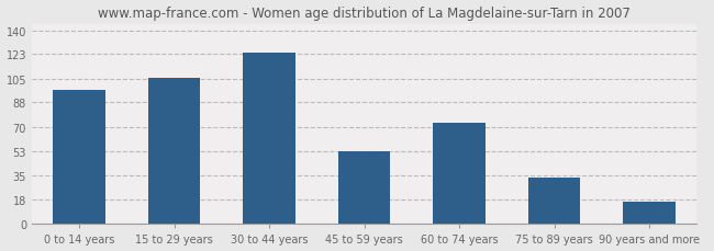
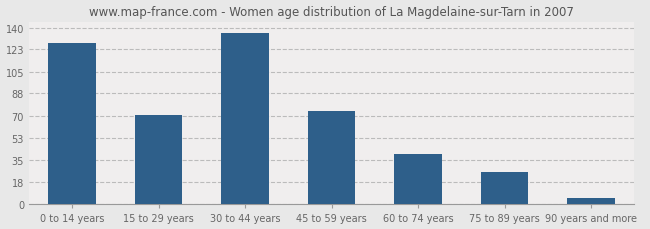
0 to 14 years: 97 -> 128
15 to 29 years: 106 -> 71
30 to 44 years: 124 -> 136
45 to 59 years: 53 -> 74
60 to 74 years: 73 -> 40
75 to 89 years: 34 -> 26
90 years and more: 16 -> 5
